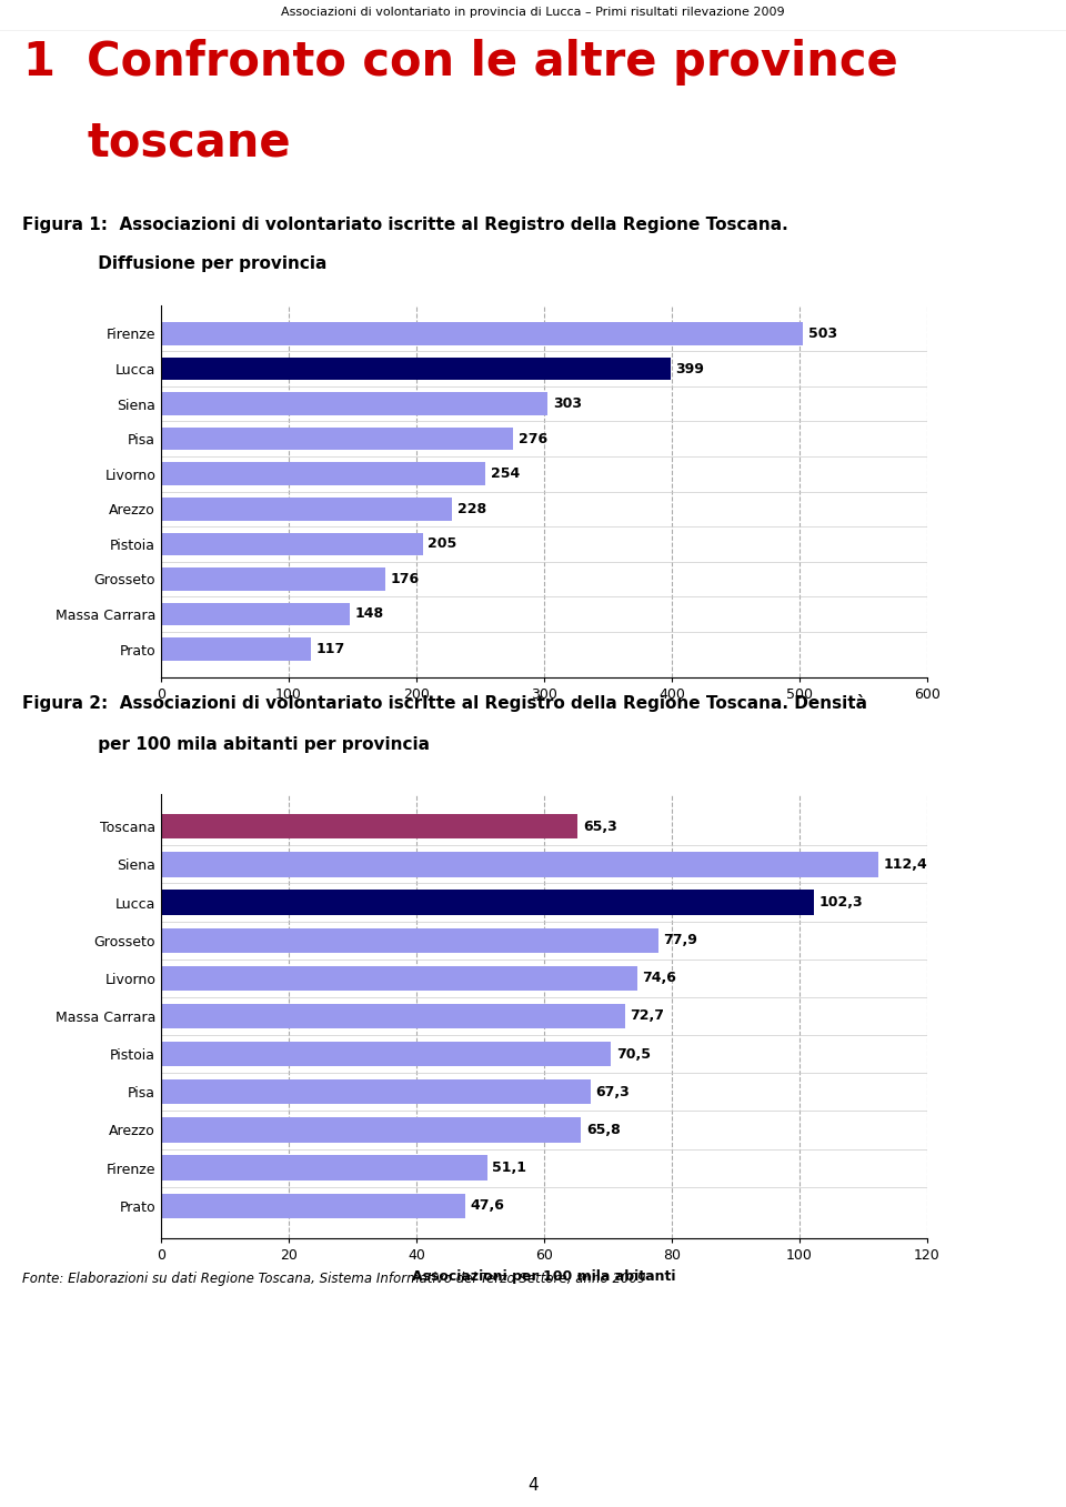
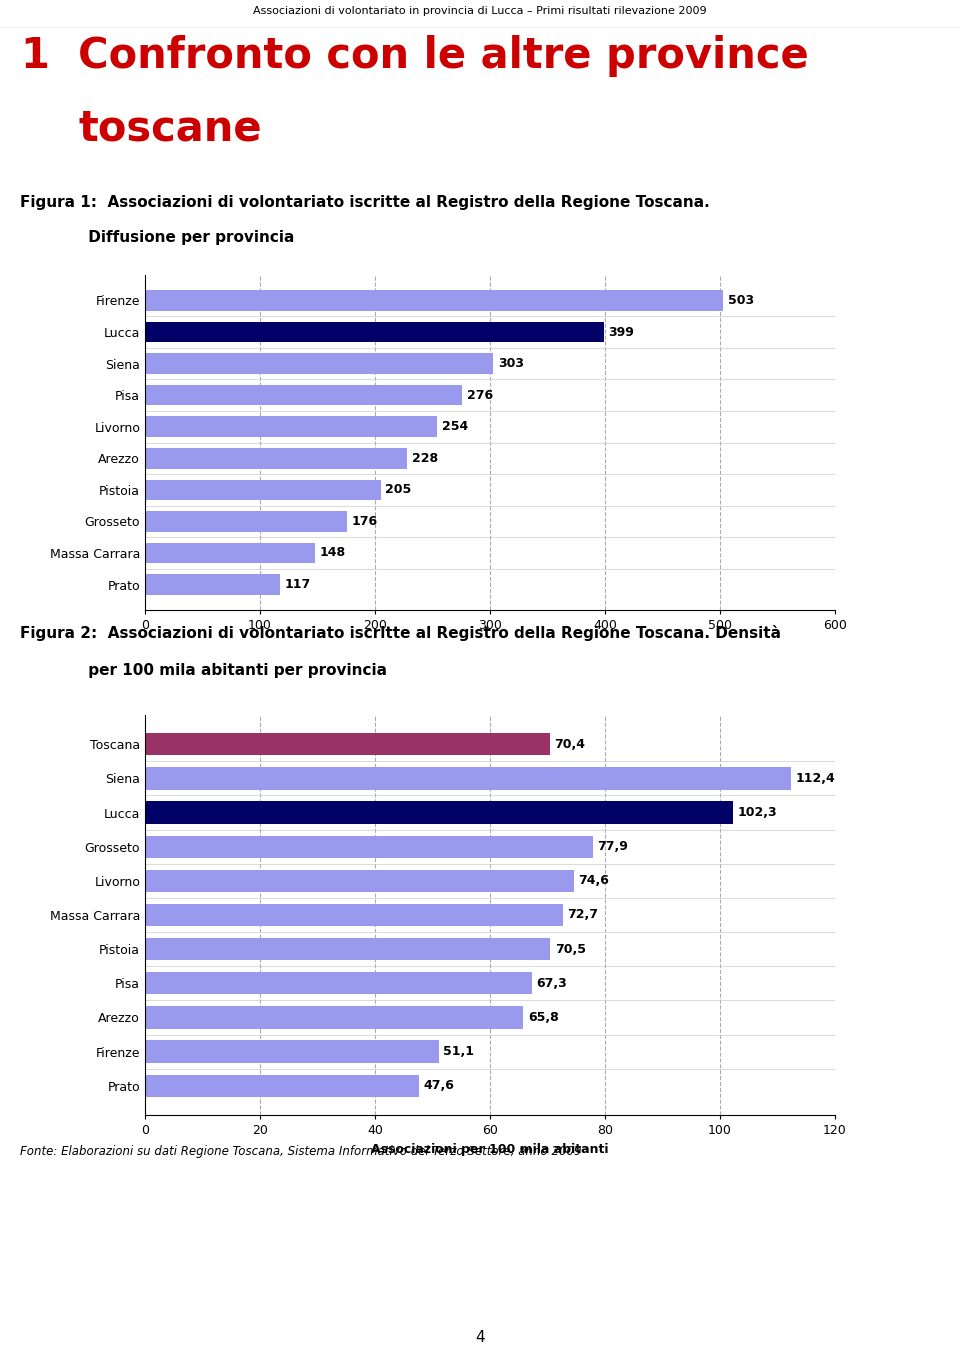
Toscana: 65,3 -> 70,4
